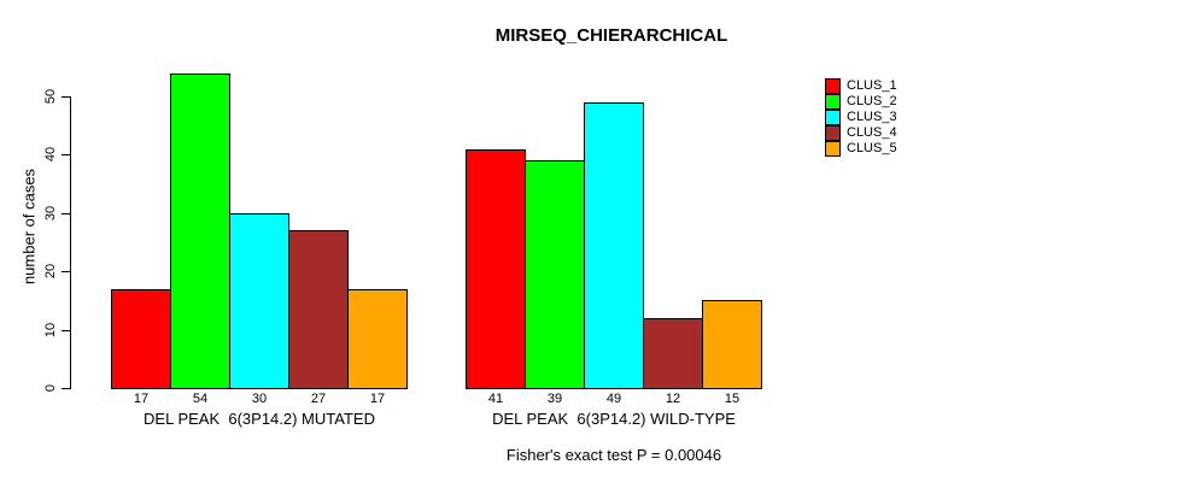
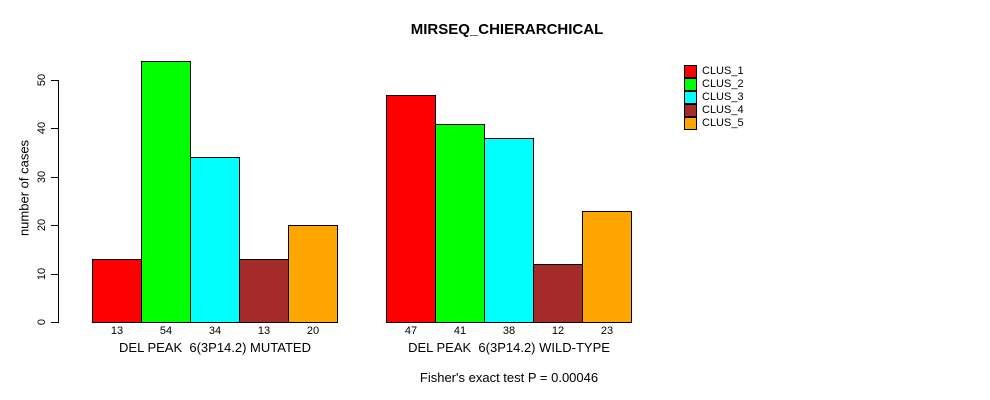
CLUS_1/DEL PEAK 6(3P14.2) MUTATED: 17 -> 13
CLUS_3/DEL PEAK 6(3P14.2) MUTATED: 30 -> 34
CLUS_4/DEL PEAK 6(3P14.2) MUTATED: 27 -> 13
CLUS_5/DEL PEAK 6(3P14.2) MUTATED: 17 -> 20
CLUS_1/DEL PEAK 6(3P14.2) WILD-TYPE: 41 -> 47
CLUS_2/DEL PEAK 6(3P14.2) WILD-TYPE: 39 -> 41
CLUS_3/DEL PEAK 6(3P14.2) WILD-TYPE: 49 -> 38
CLUS_5/DEL PEAK 6(3P14.2) WILD-TYPE: 15 -> 23
